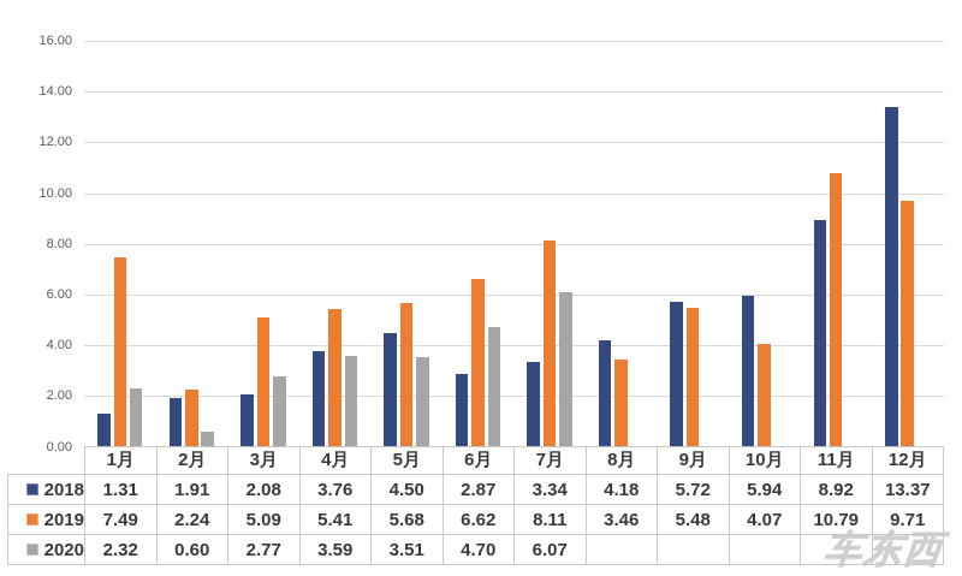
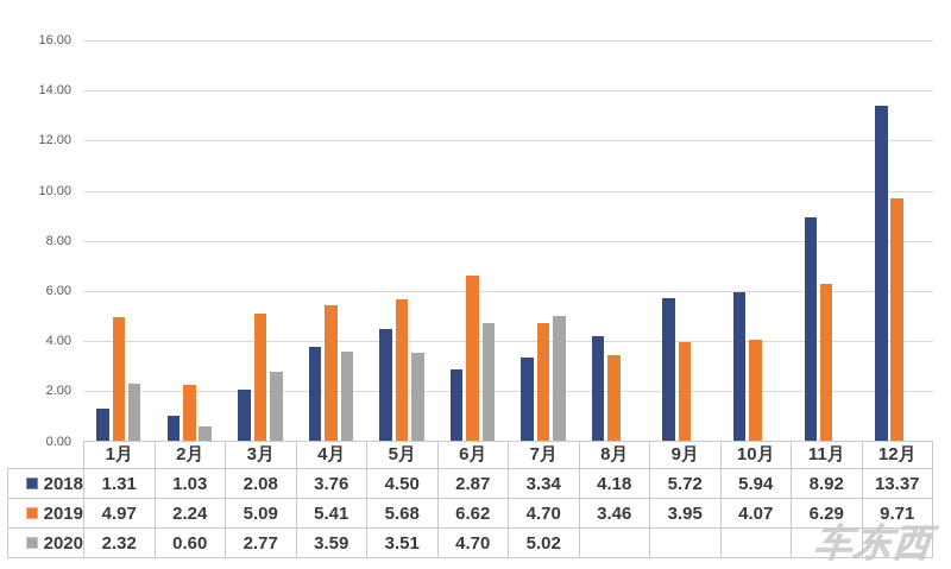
2019/1月: 7.49 -> 4.97
2018/2月: 1.91 -> 1.03
2019/7月: 8.11 -> 4.70
2020/7月: 6.07 -> 5.02
2019/9月: 5.48 -> 3.95
2019/11月: 10.79 -> 6.29
